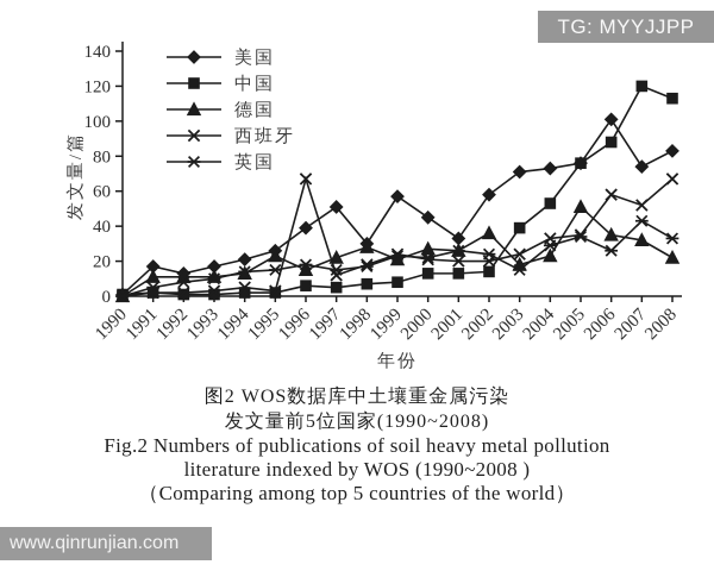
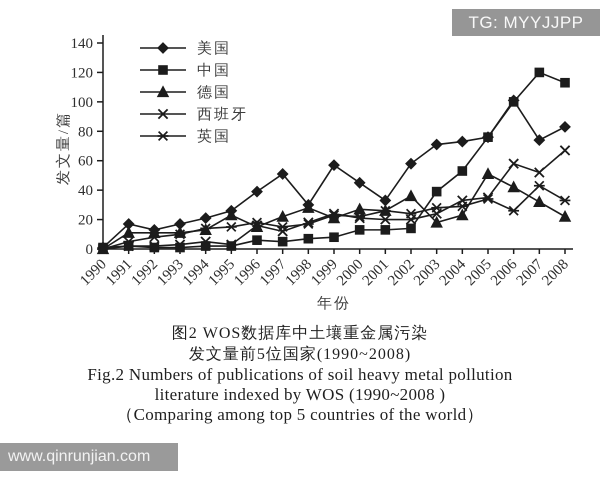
西班牙/1996: 67 -> 16
英国/2003: 15 -> 28
中国/2006: 88 -> 100
德国/2006: 35 -> 42
